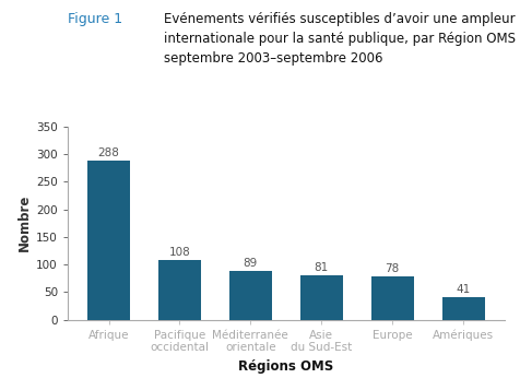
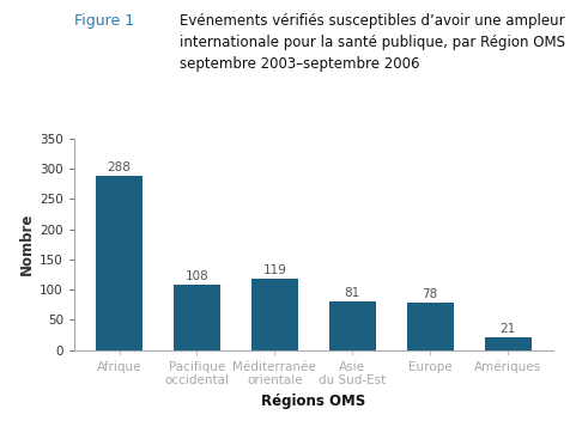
Méditerranée orientale: 89 -> 119
Amériques: 41 -> 21
